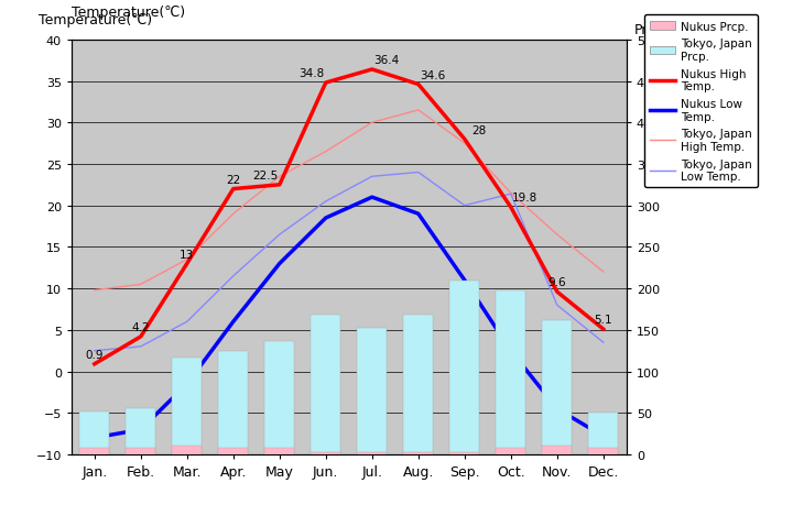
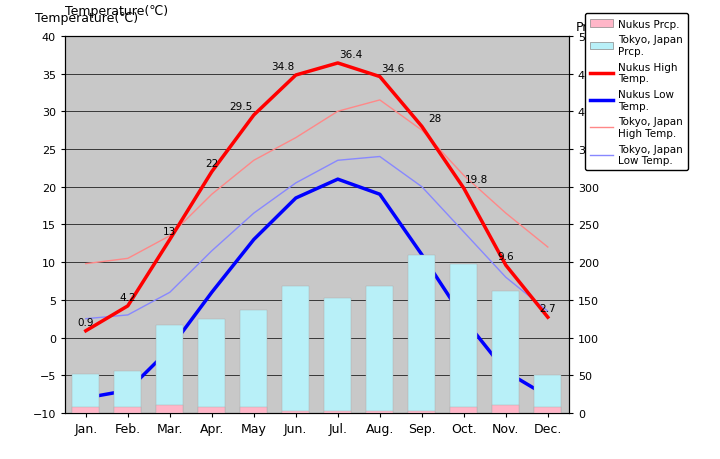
Nukus High Temp./May: 22.5 -> 29.5
Tokyo, Japan Low Temp./Oct.: 21.4 -> 14.0
Nukus High Temp./Dec.: 5.1 -> 2.7
